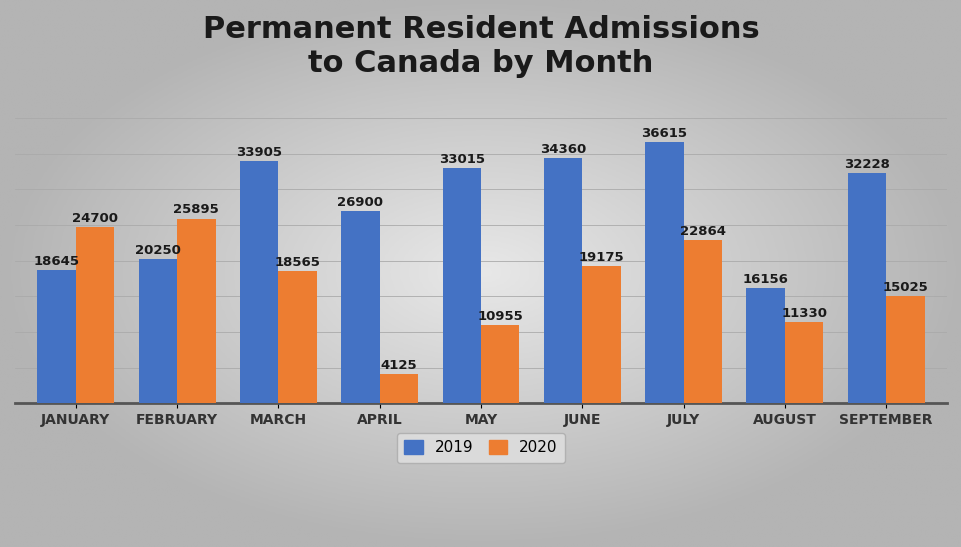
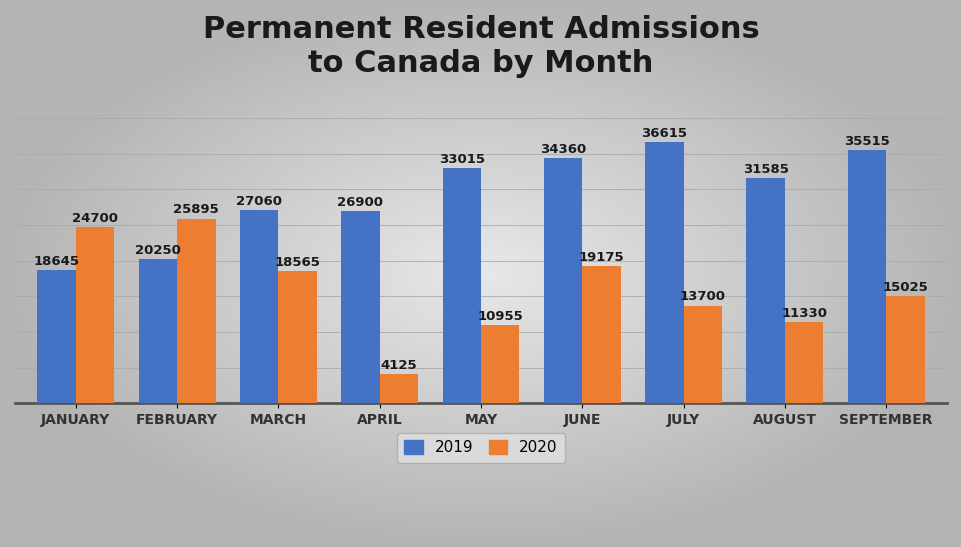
2019/MARCH: 33905 -> 27060
2020/JULY: 22864 -> 13700
2019/AUGUST: 16156 -> 31585
2019/SEPTEMBER: 32228 -> 35515
